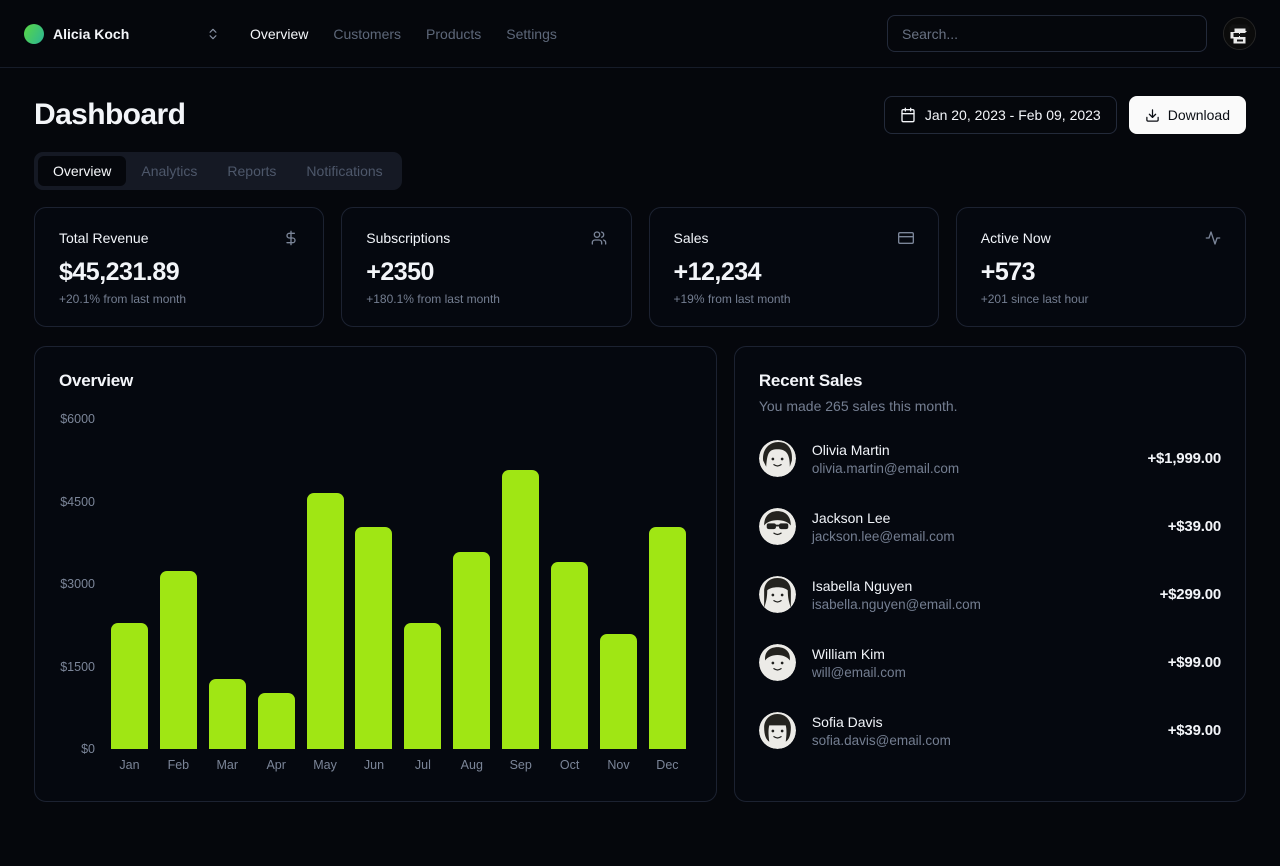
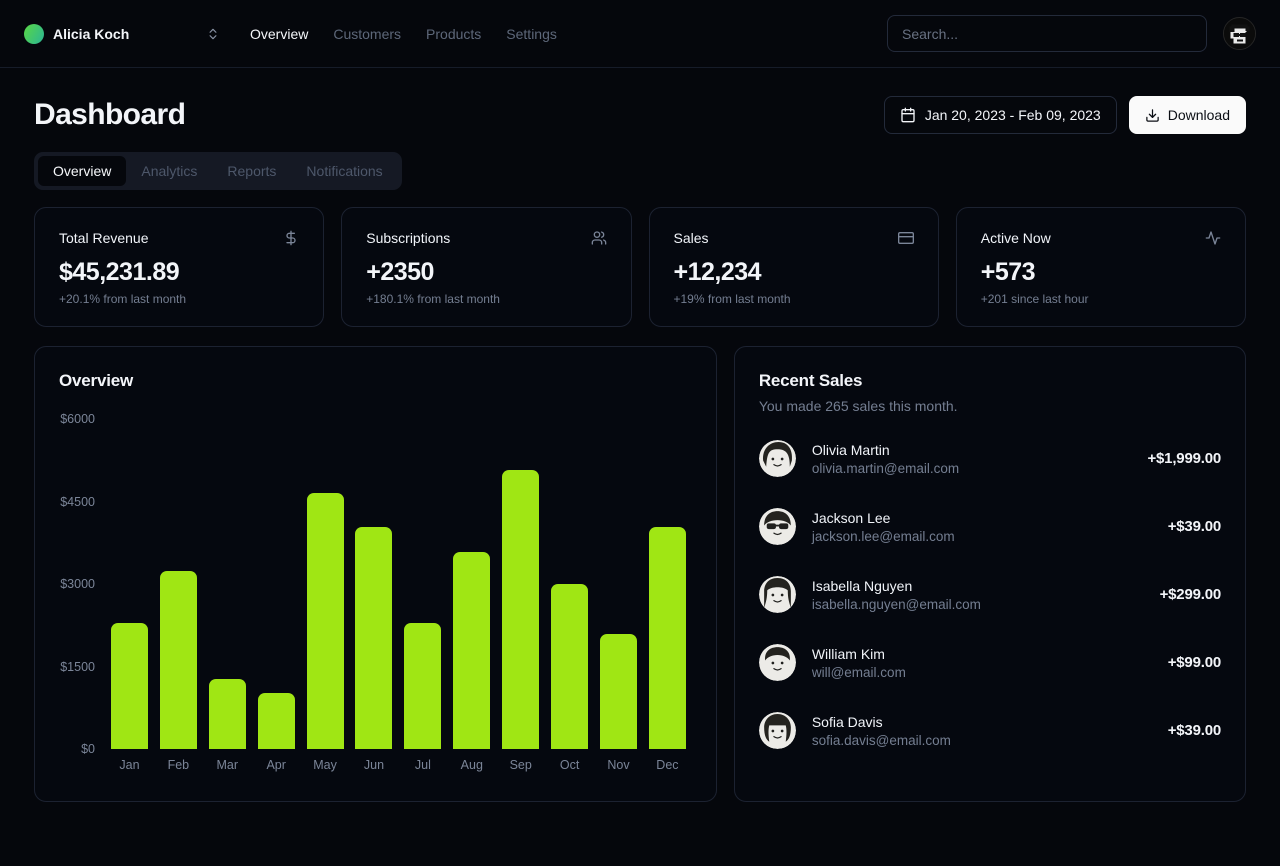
Oct: $3400 -> $3000
